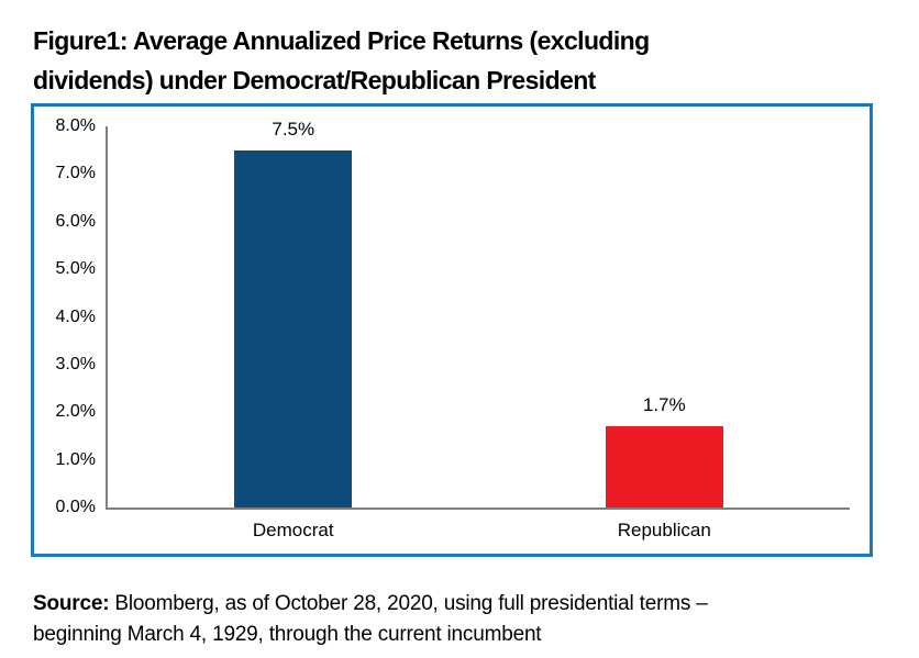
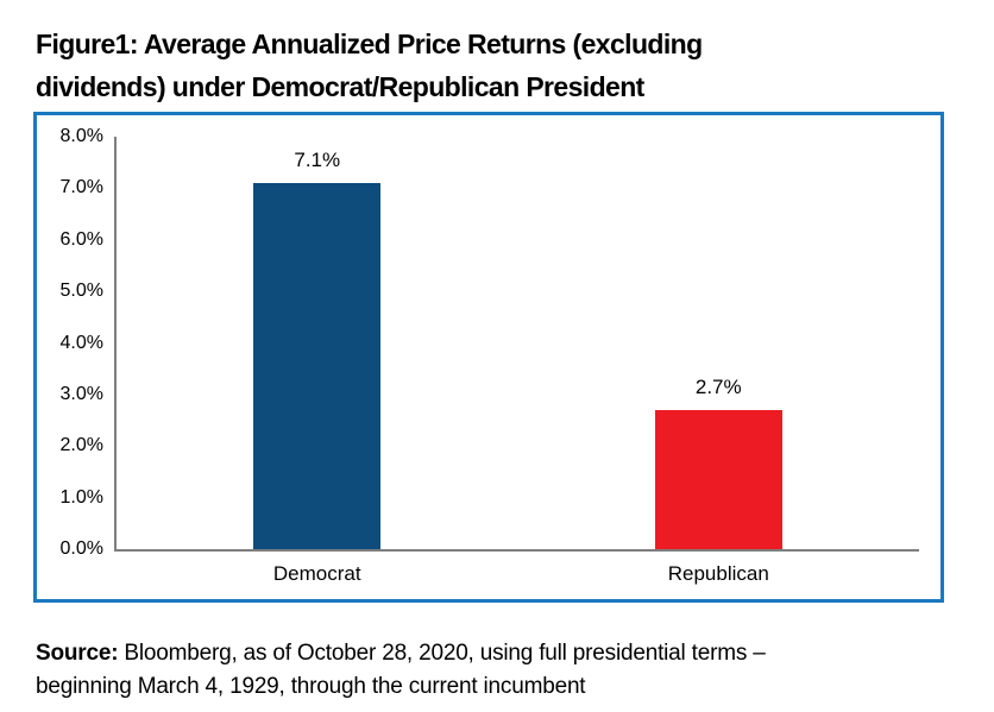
Democrat: 7.5% -> 7.1%
Republican: 1.7% -> 2.7%
